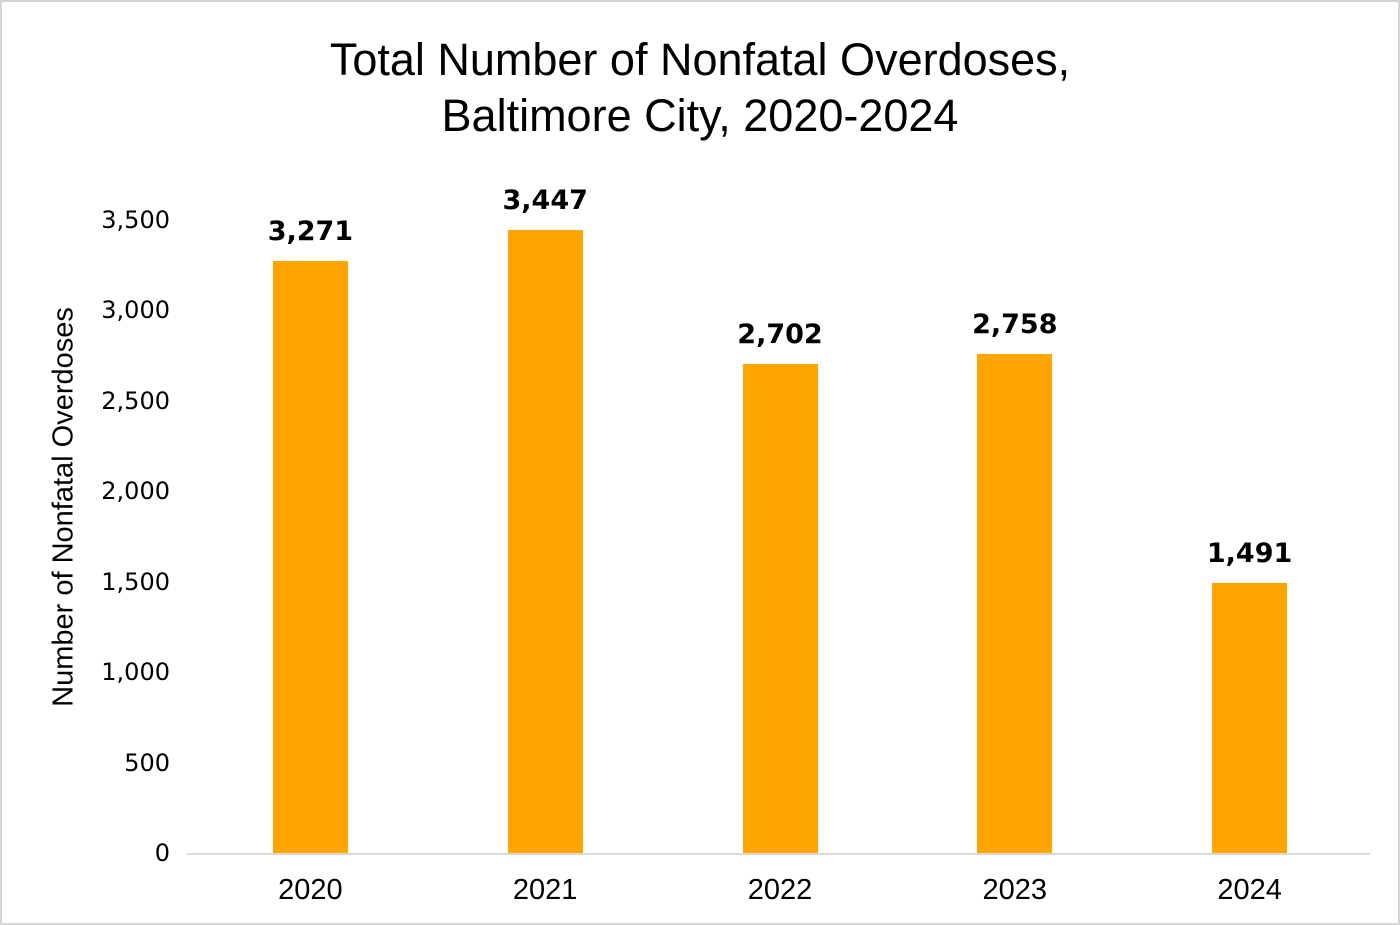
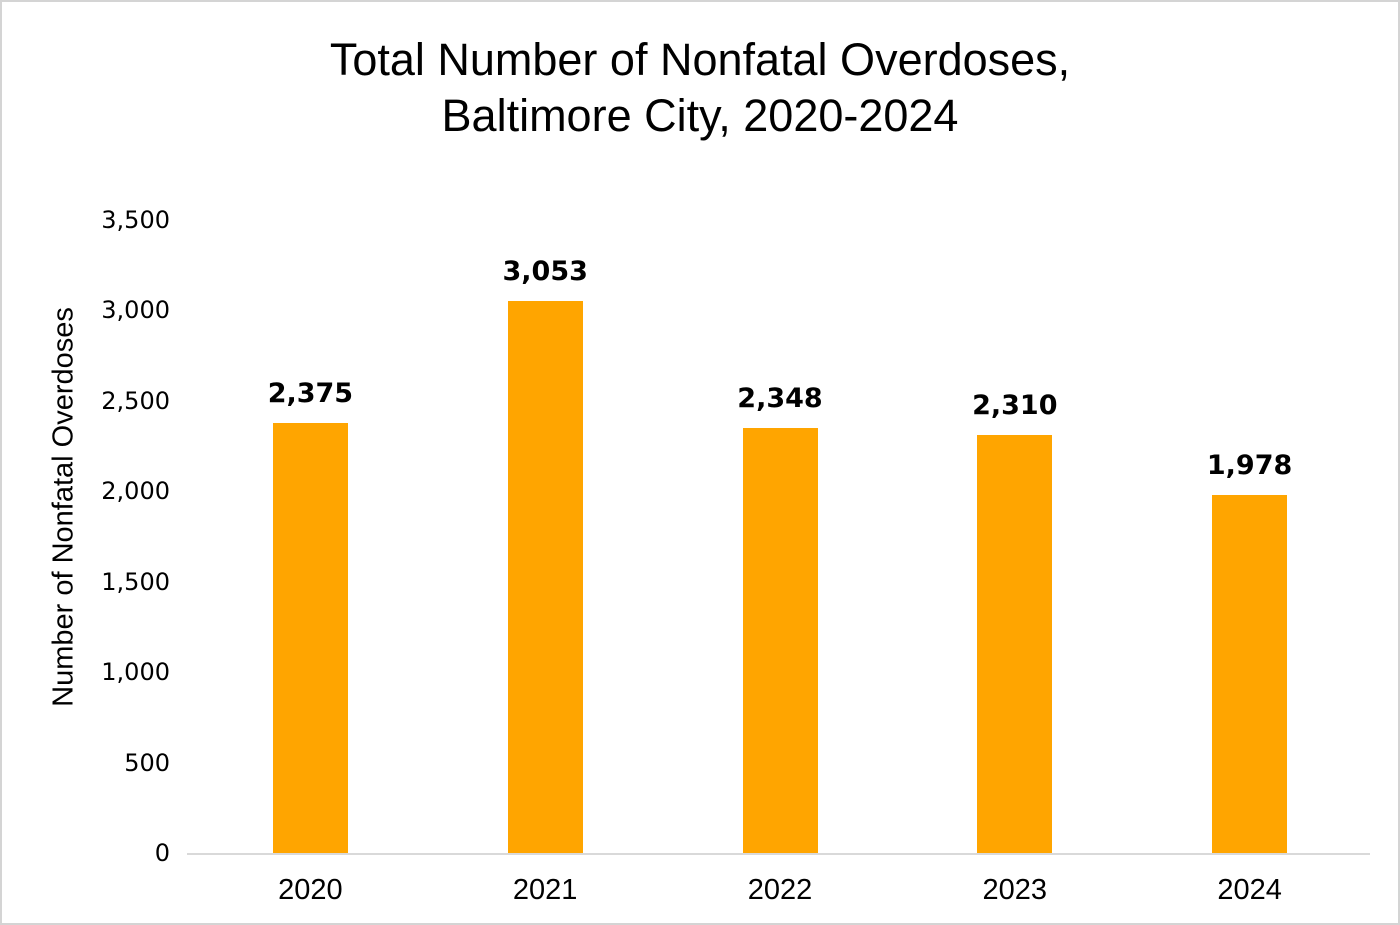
2020: 3,271 -> 2,375
2021: 3,447 -> 3,053
2022: 2,702 -> 2,348
2023: 2,758 -> 2,310
2024: 1,491 -> 1,978
